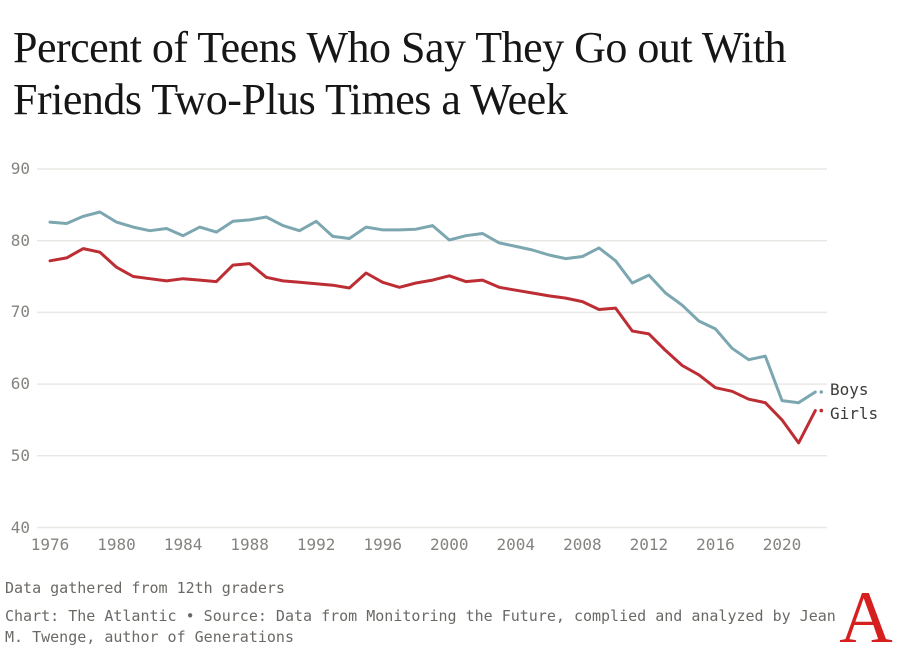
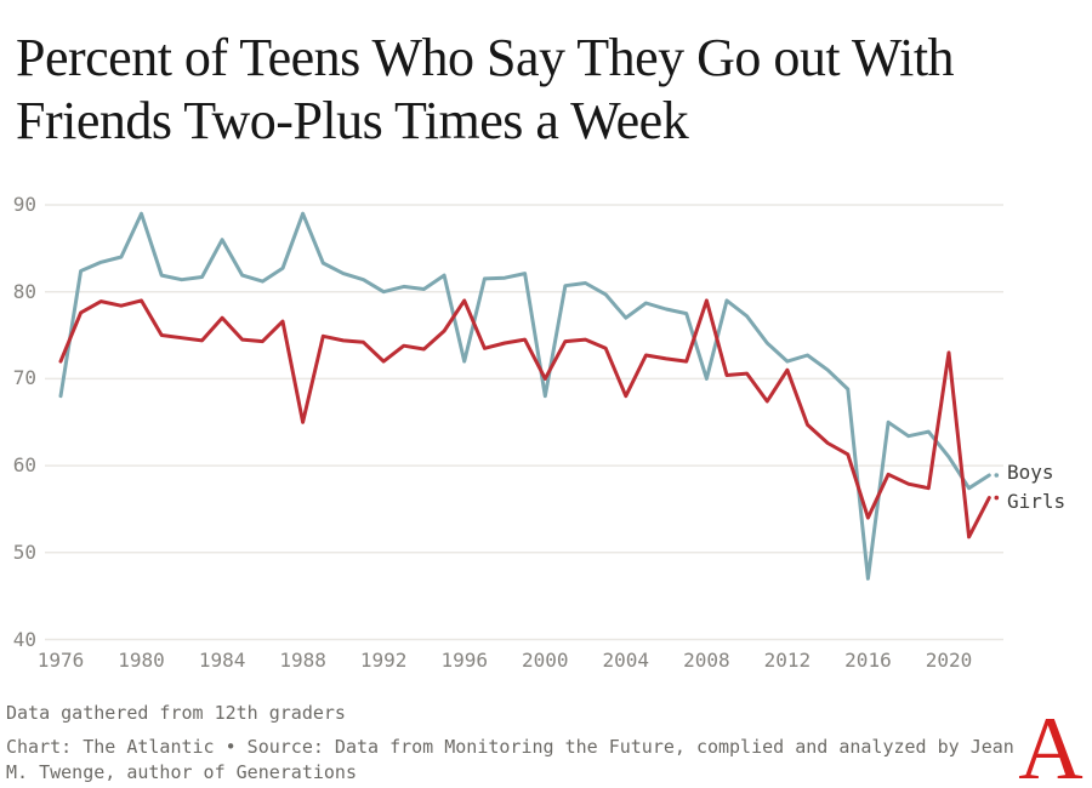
Boys/1976: 83 -> 68
Girls/1976: 77 -> 72
Boys/1980: 83 -> 89
Girls/1980: 76 -> 79
Boys/1984: 81 -> 86
Girls/1984: 75 -> 77
Boys/1988: 83 -> 89
Girls/1988: 77 -> 65
Boys/1992: 83 -> 80
Girls/1992: 74 -> 72
Boys/1996: 82 -> 72
Girls/1996: 74 -> 79
Boys/2000: 80 -> 68
Girls/2000: 75 -> 70
Boys/2004: 79 -> 77
Girls/2004: 73 -> 68
Boys/2008: 78 -> 70
Girls/2008: 72 -> 79
Boys/2012: 75 -> 72
Girls/2012: 67 -> 71
Boys/2016: 68 -> 47
Girls/2016: 60 -> 54
Boys/2020: 58 -> 61
Girls/2020: 55 -> 73
